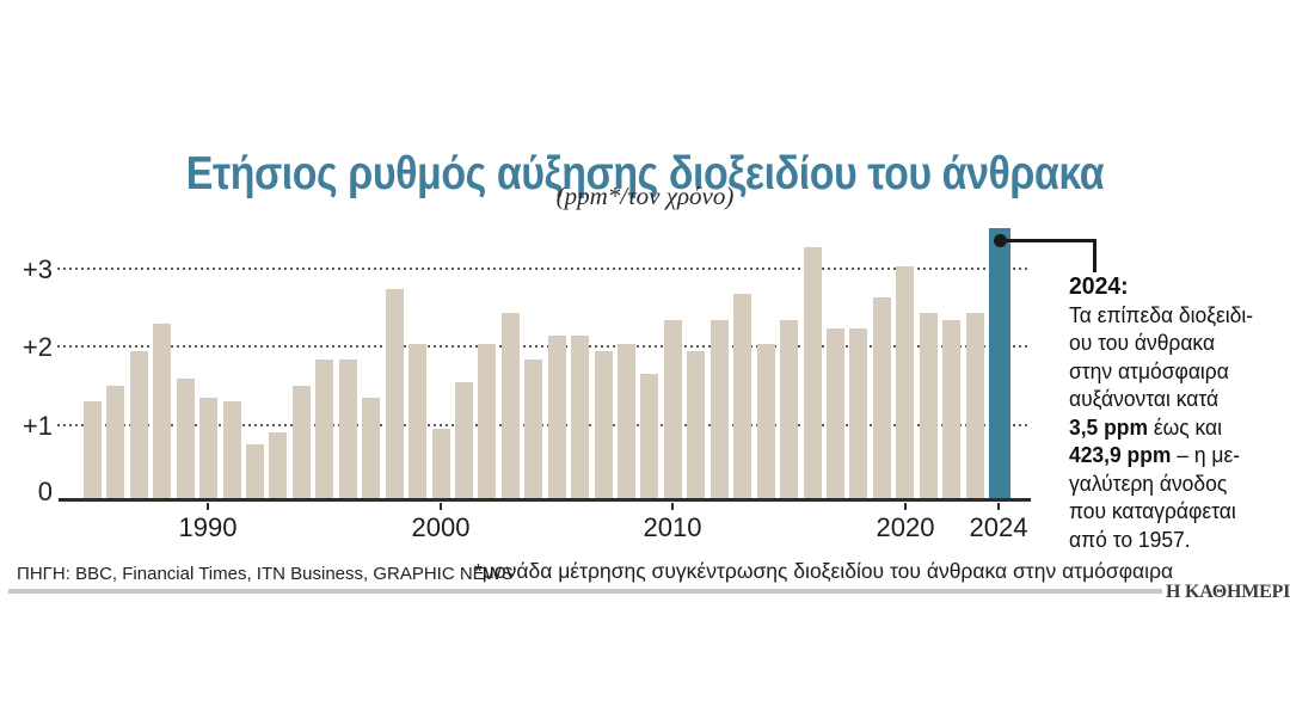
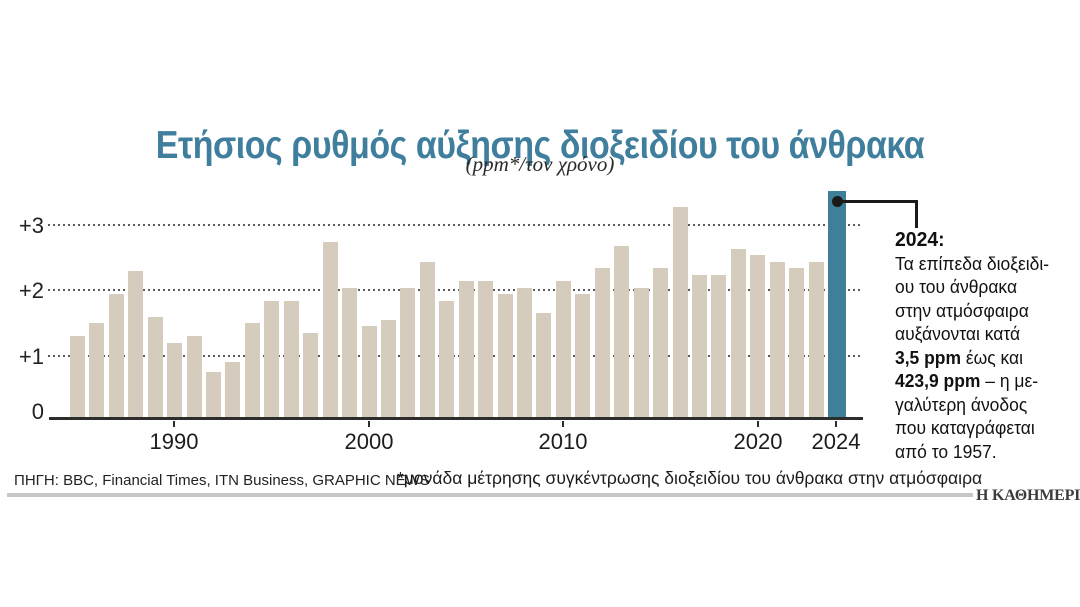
1990: 1.3 -> 1.1
2000: 0.9 -> 1.4
2010: 2.3 -> 2.1
2020: 3.0 -> 2.5
